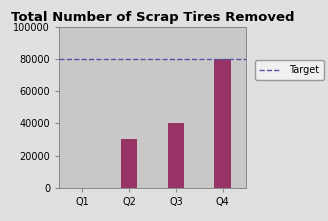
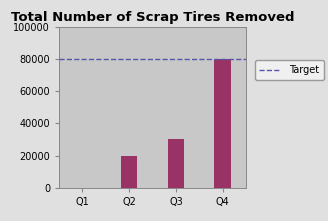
Q2: 30000 -> 20000
Q3: 40000 -> 30000
